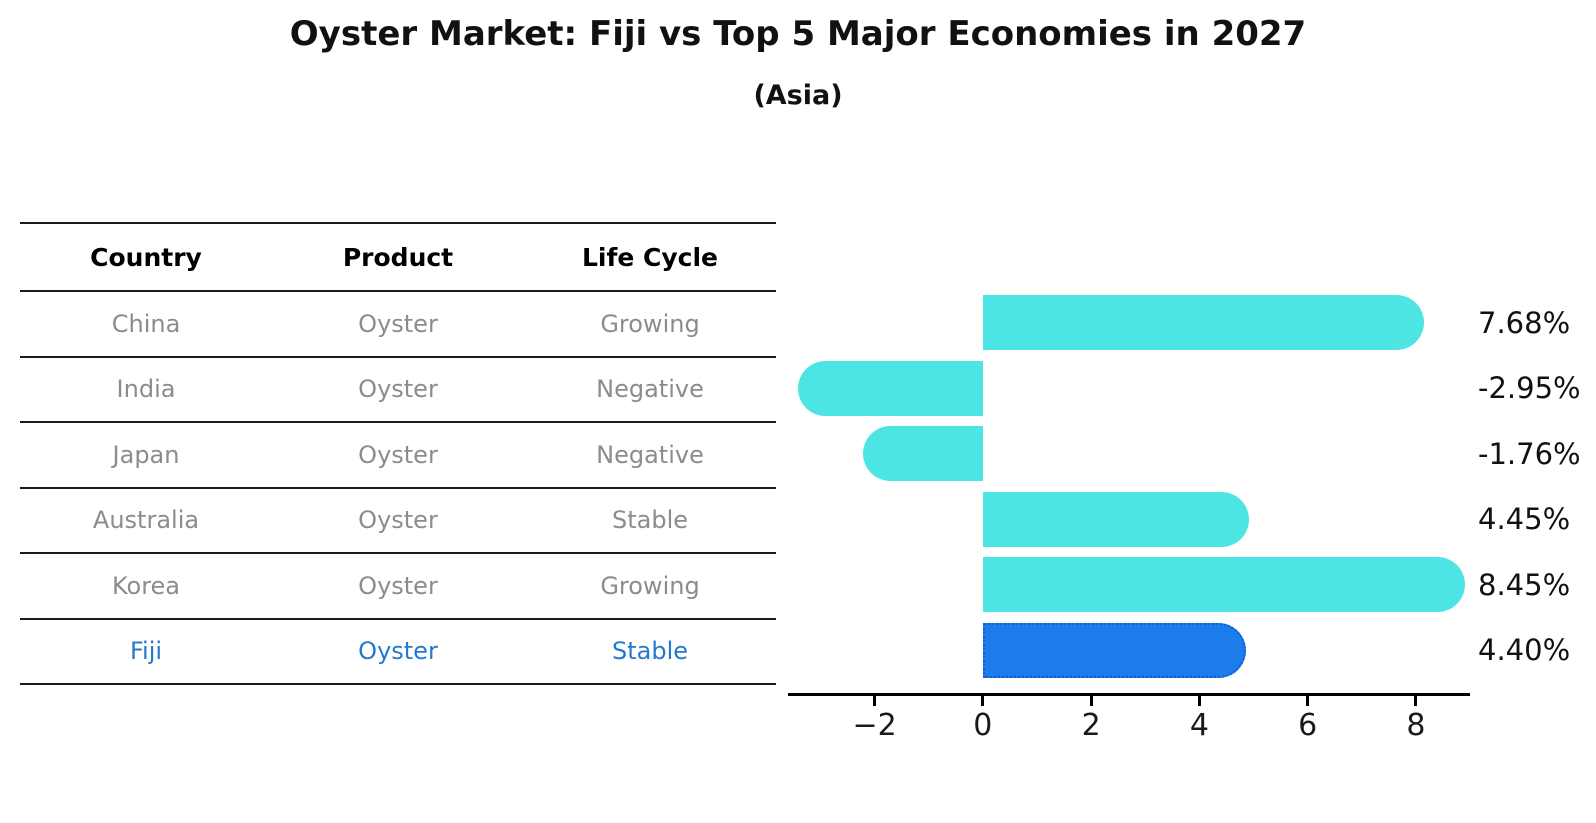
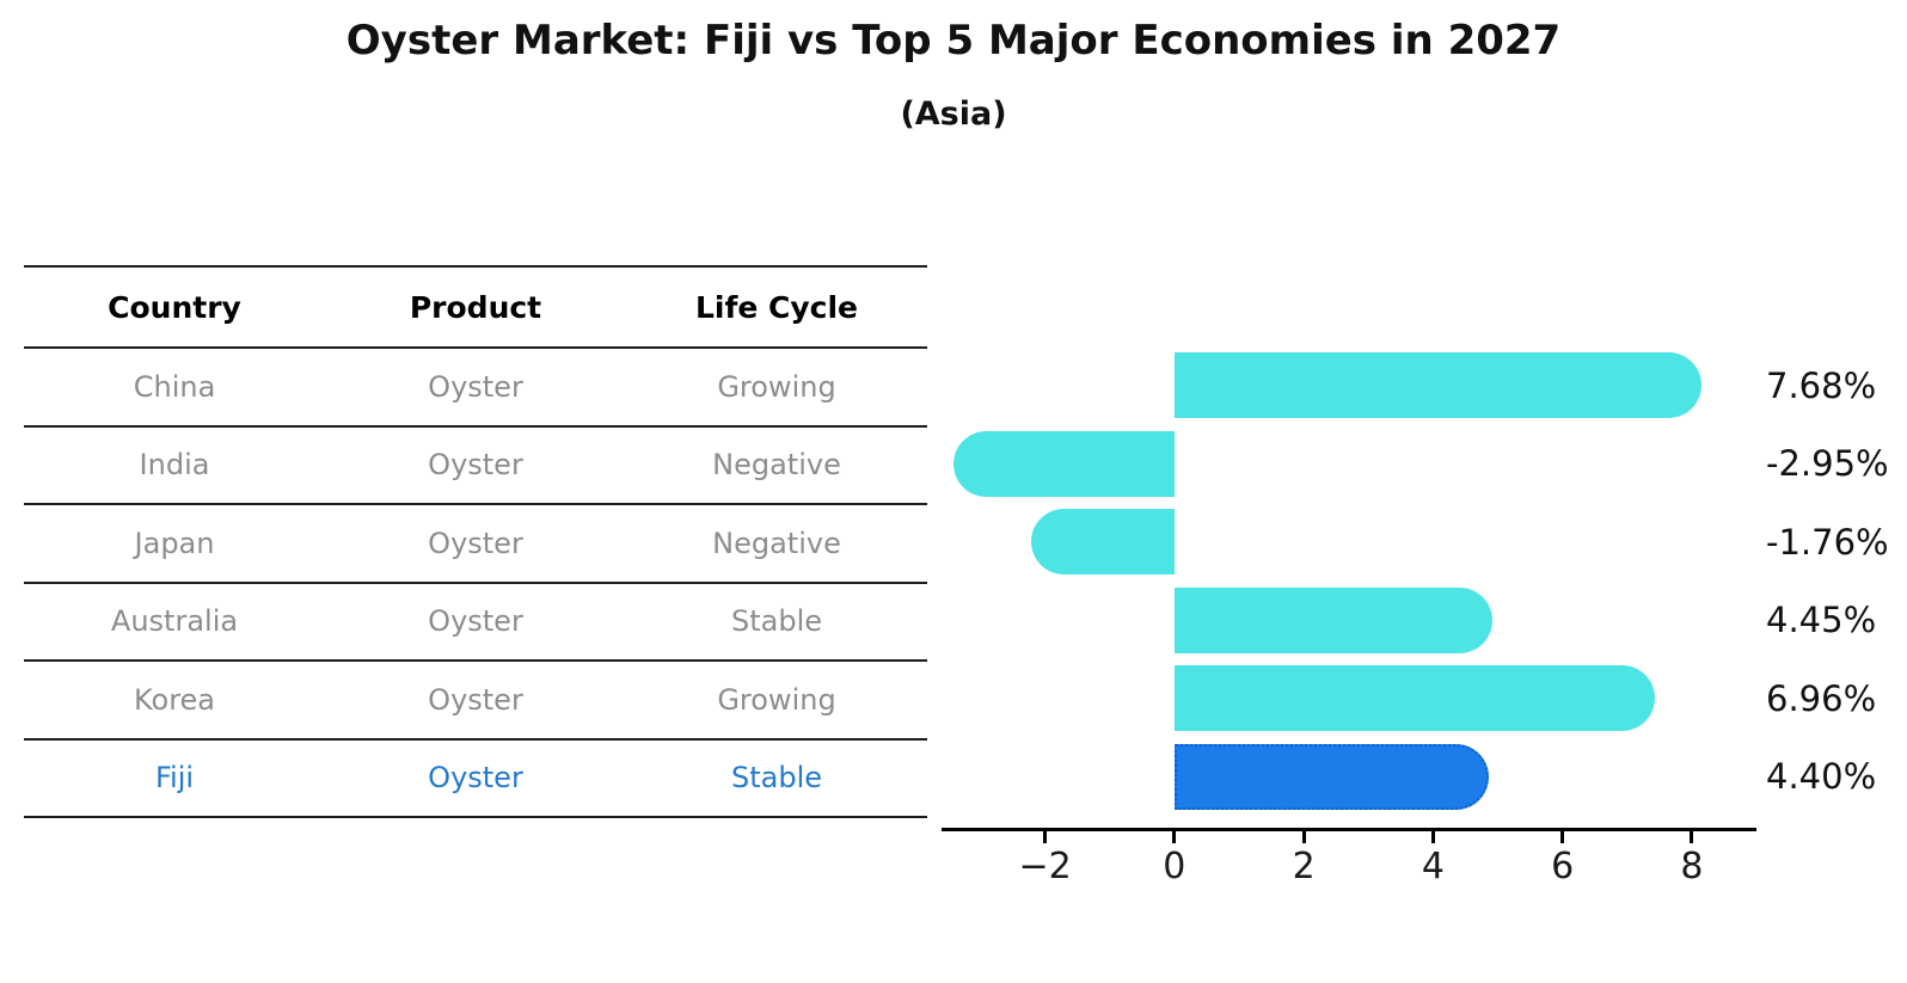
Korea: 8.45% -> 6.96%
